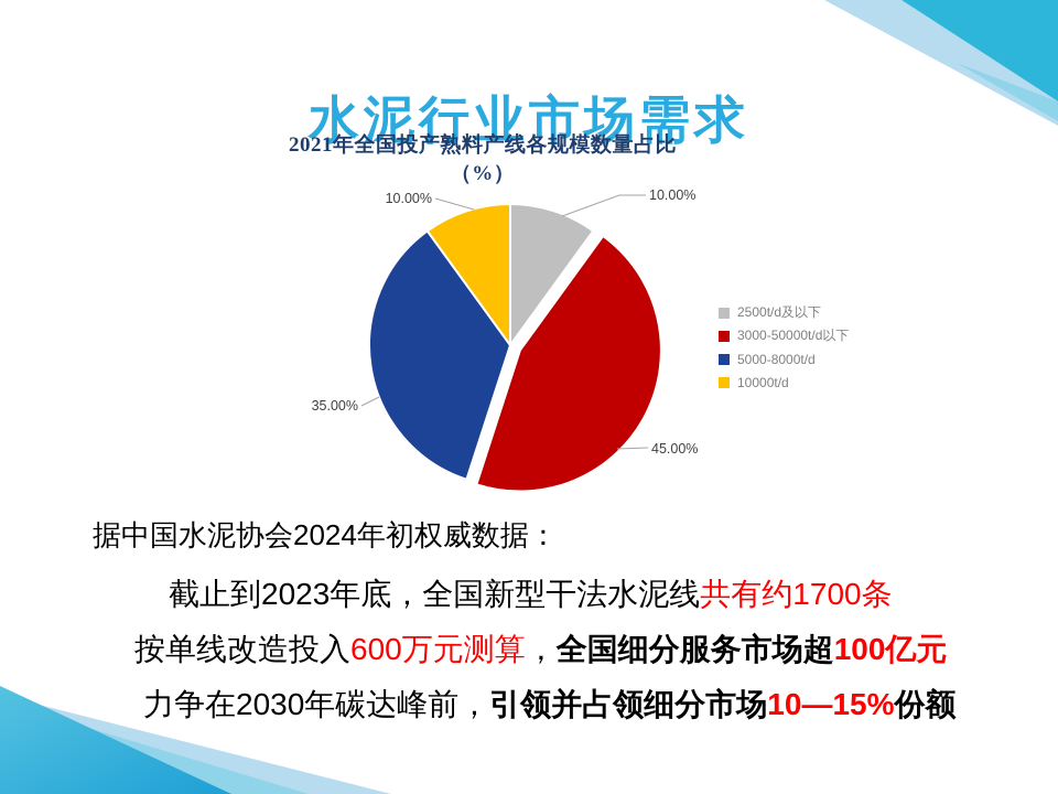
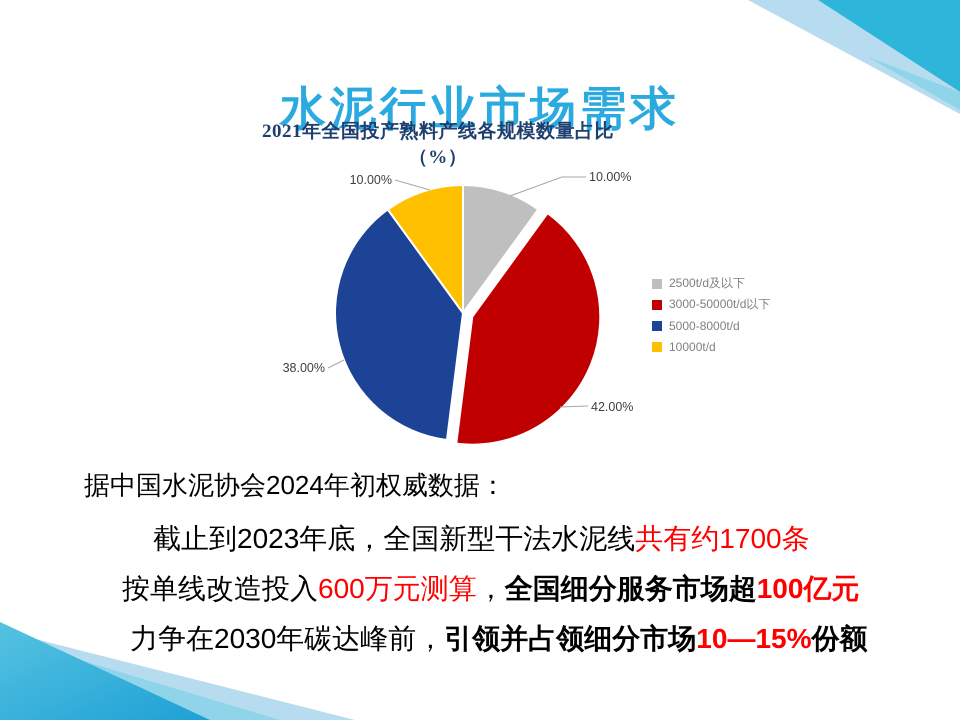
3000-50000t/d以下: 45.00% -> 42.00%
5000-8000t/d: 35.00% -> 38.00%
